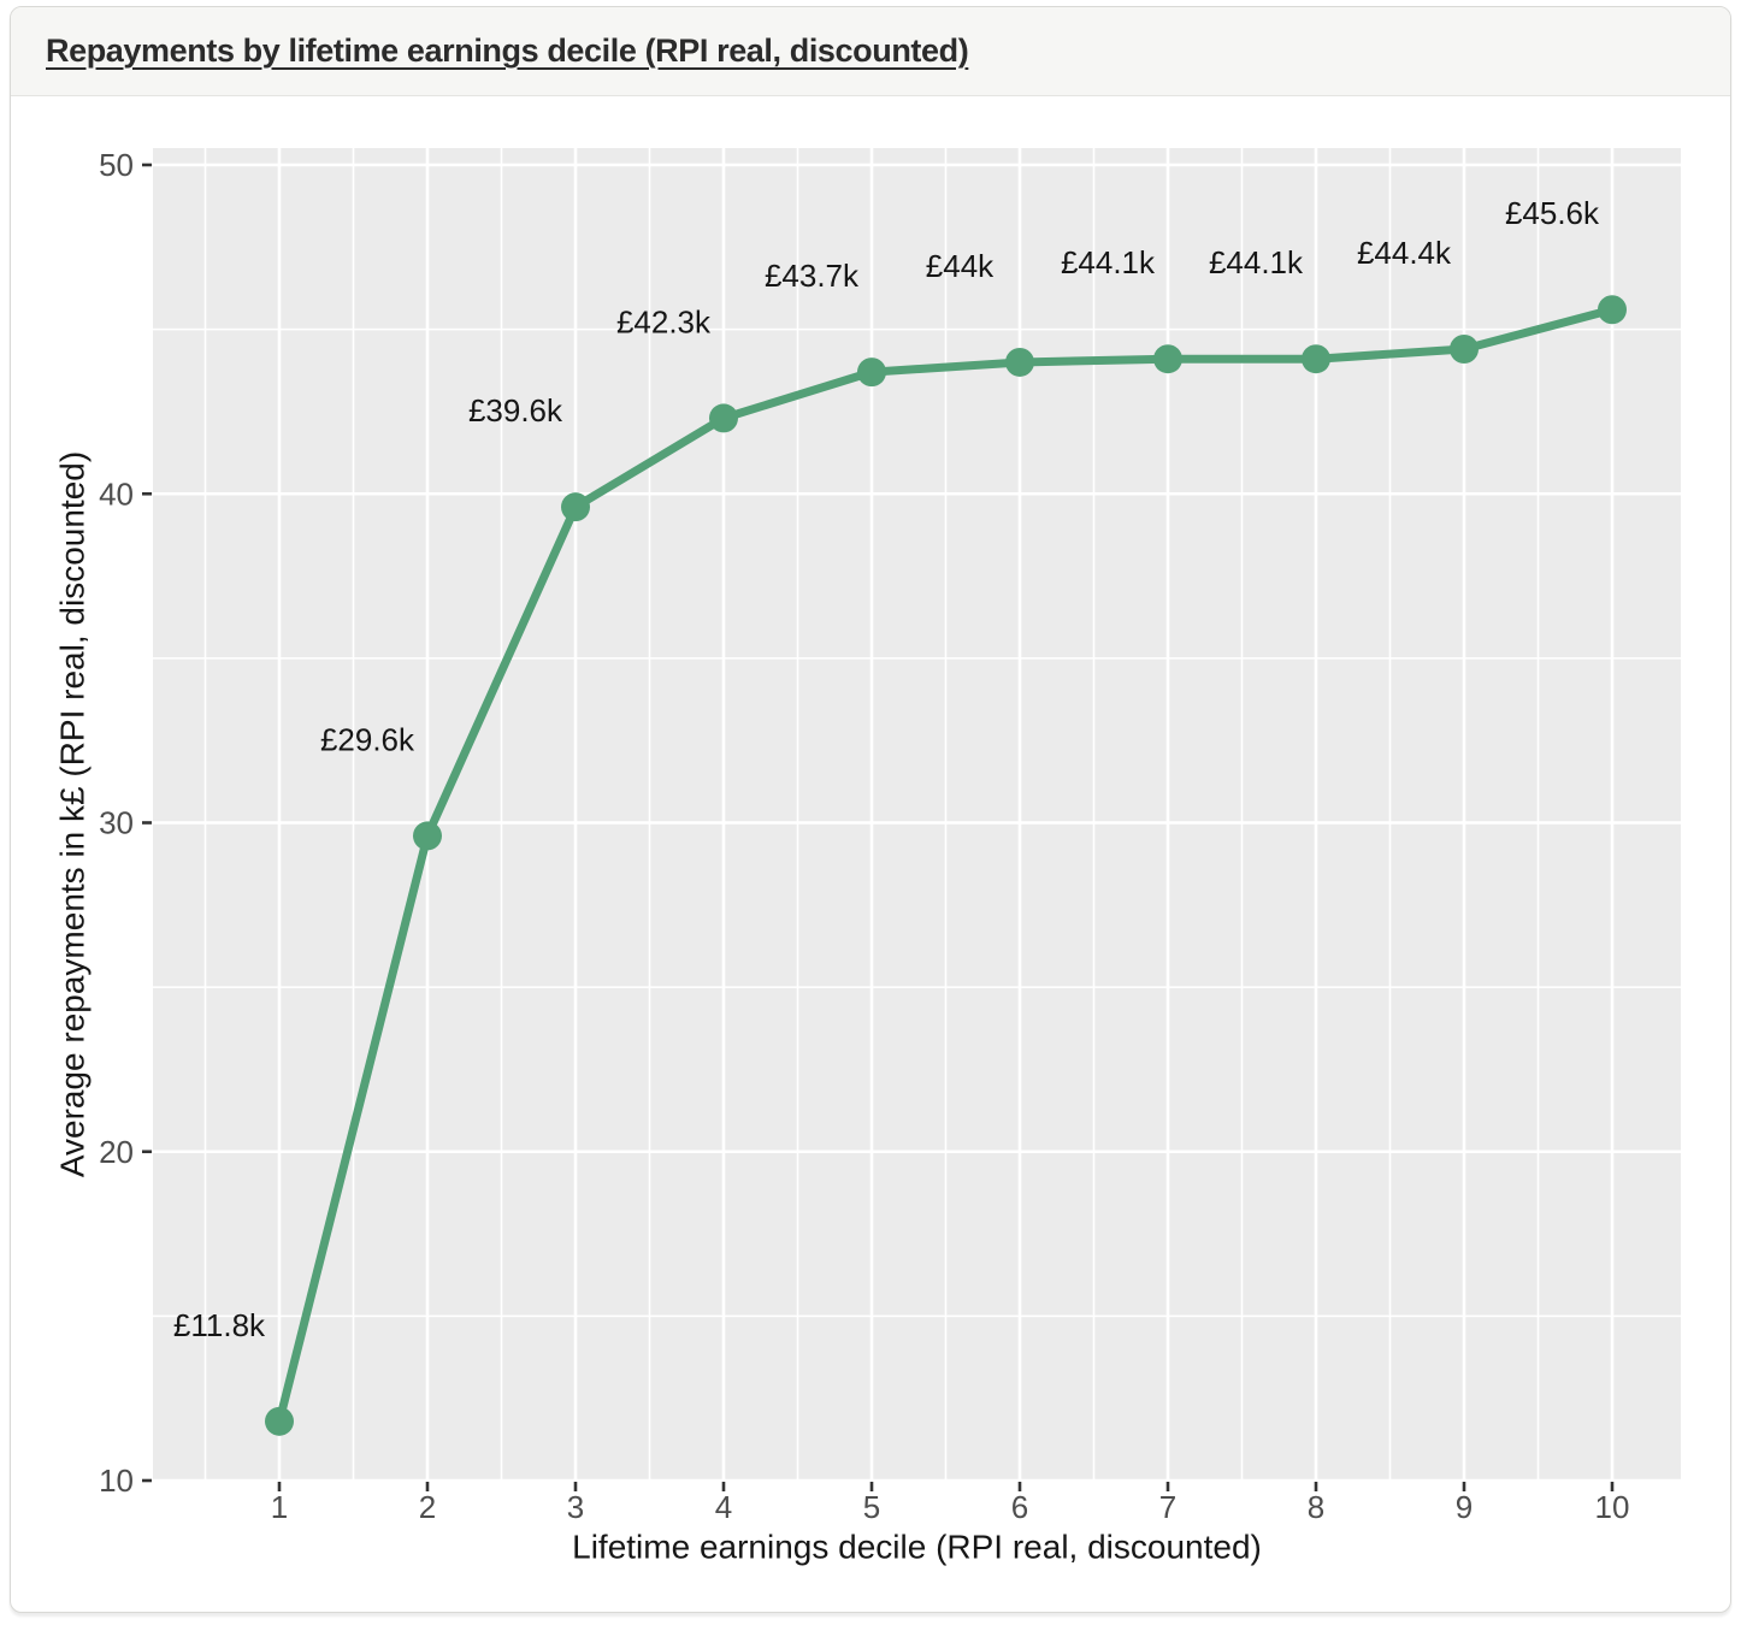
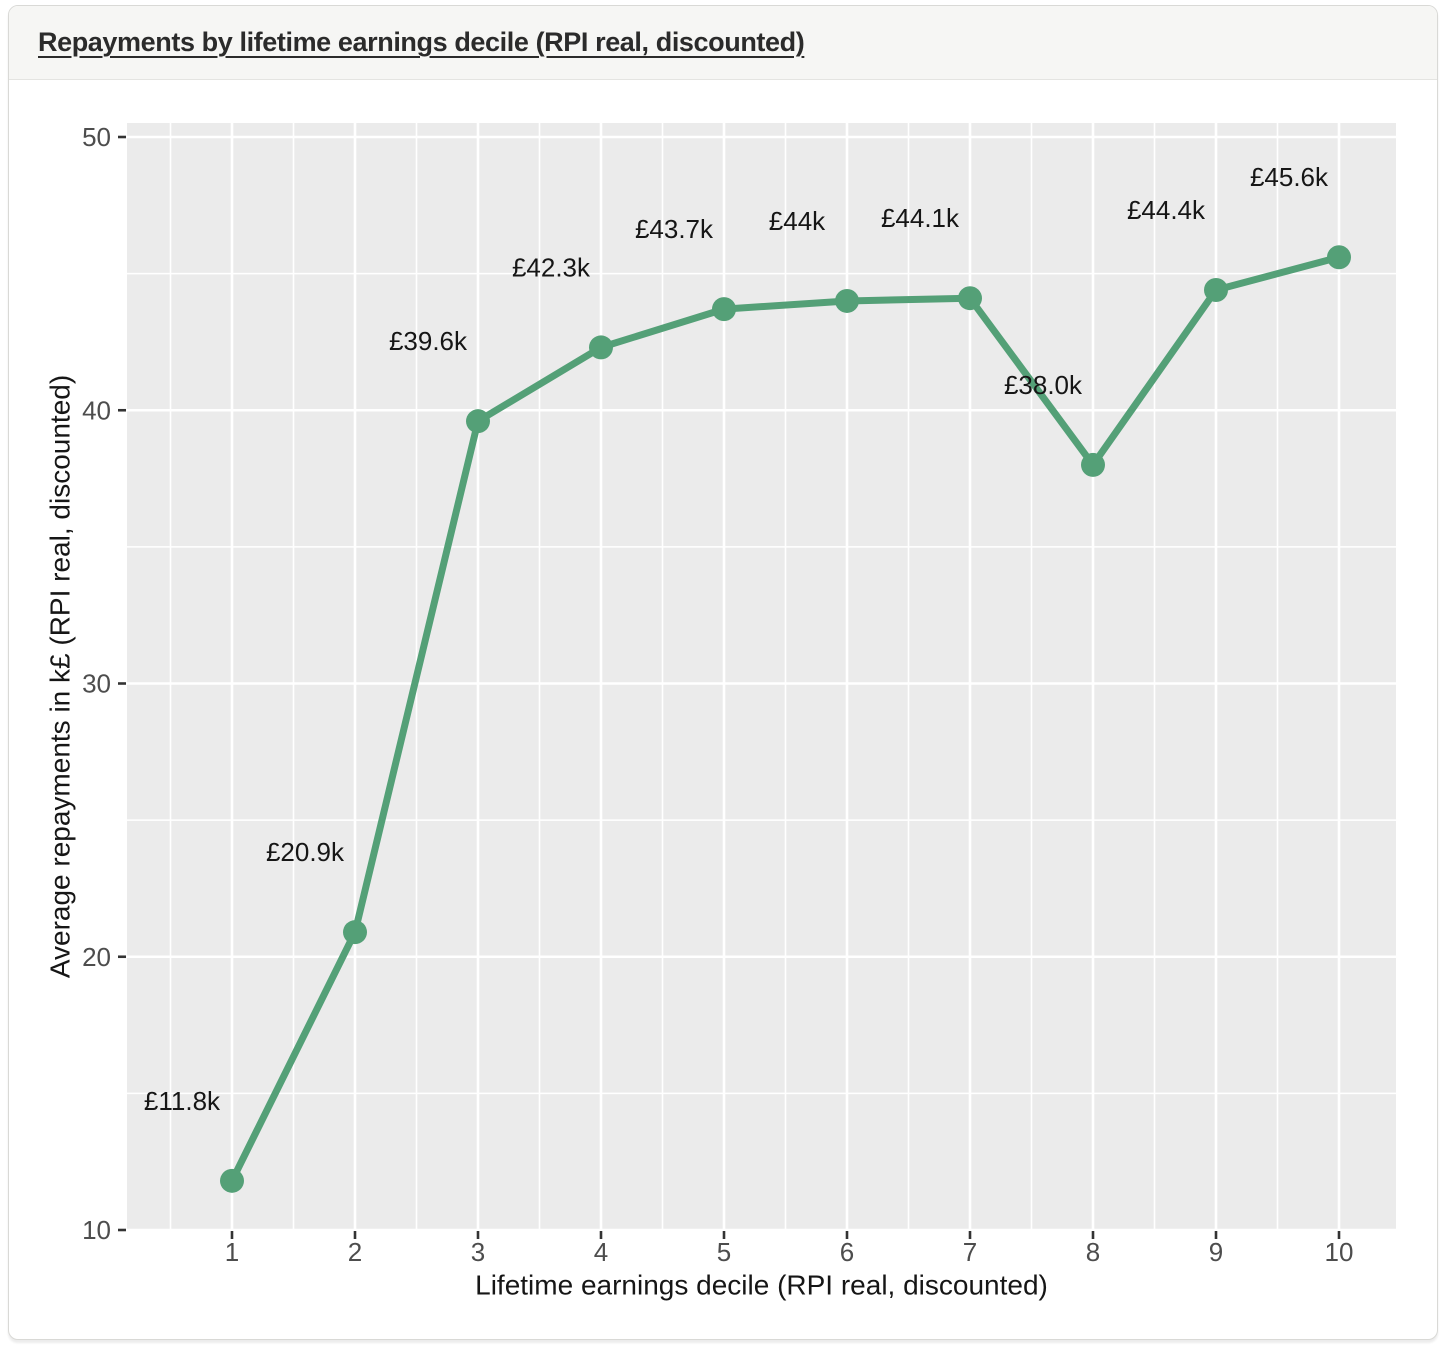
2: £29.6k -> £20.9k
8: £44.1k -> £38.0k
